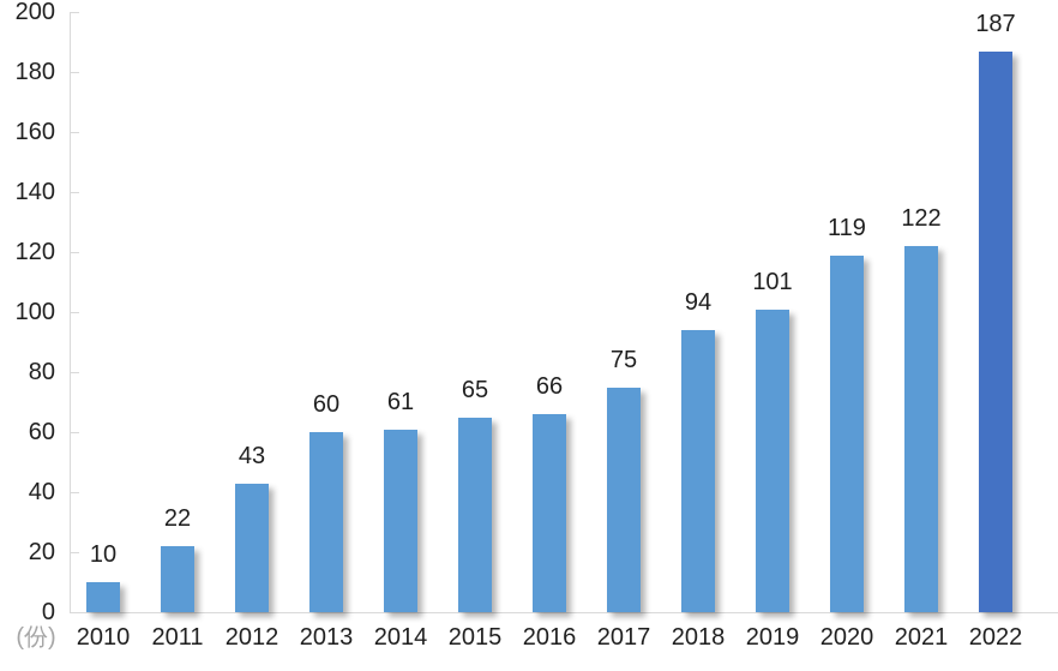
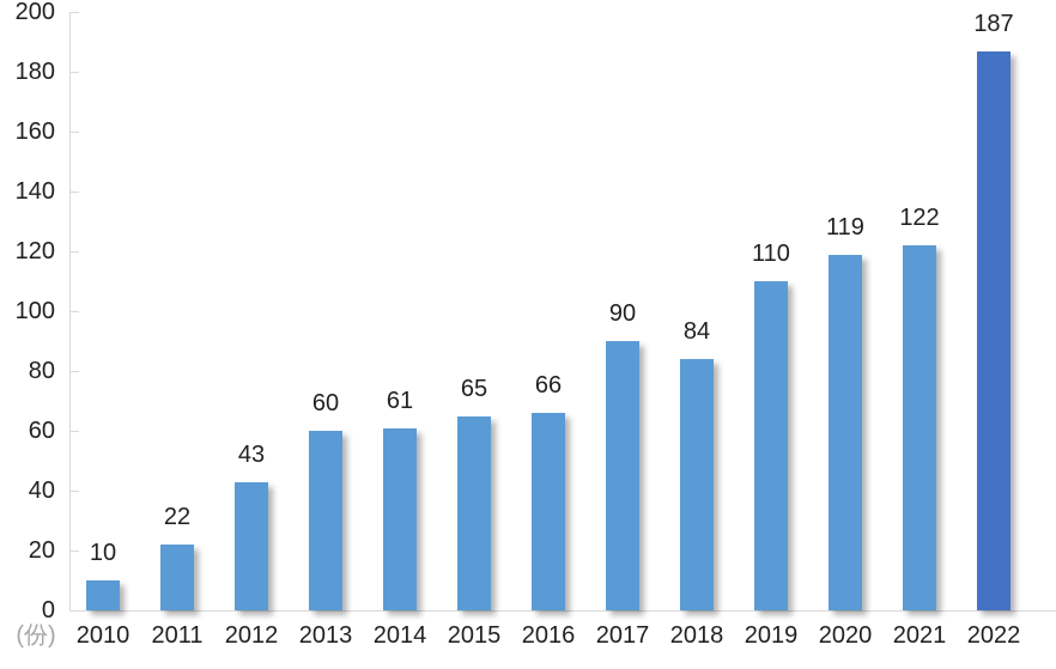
2017: 75 -> 90
2018: 94 -> 84
2019: 101 -> 110
